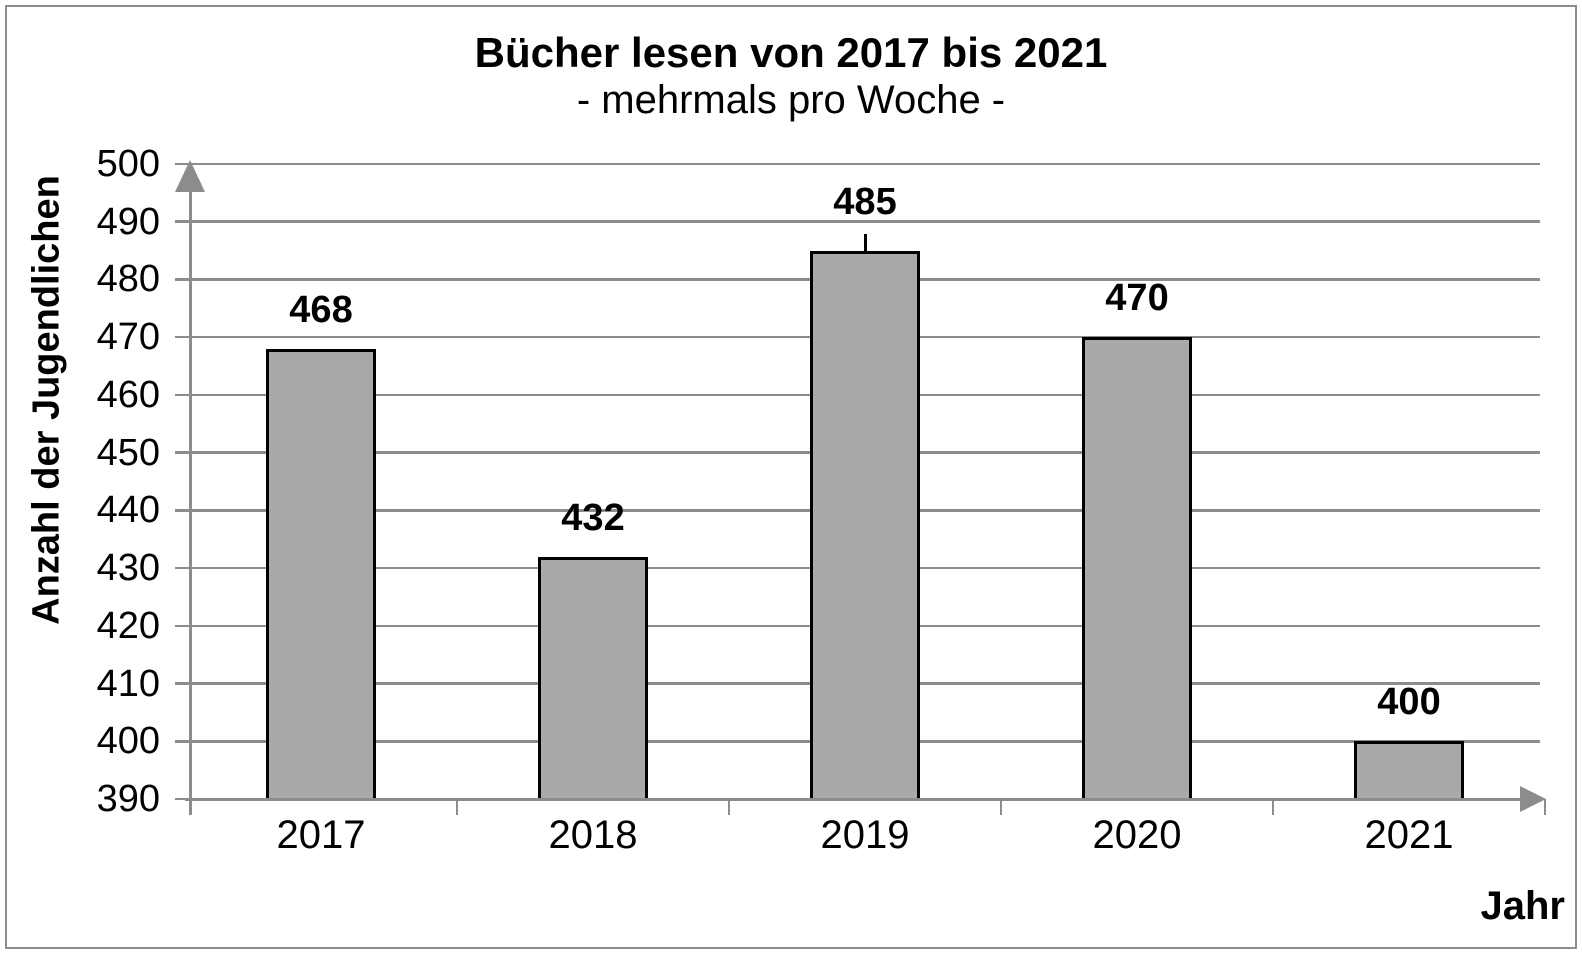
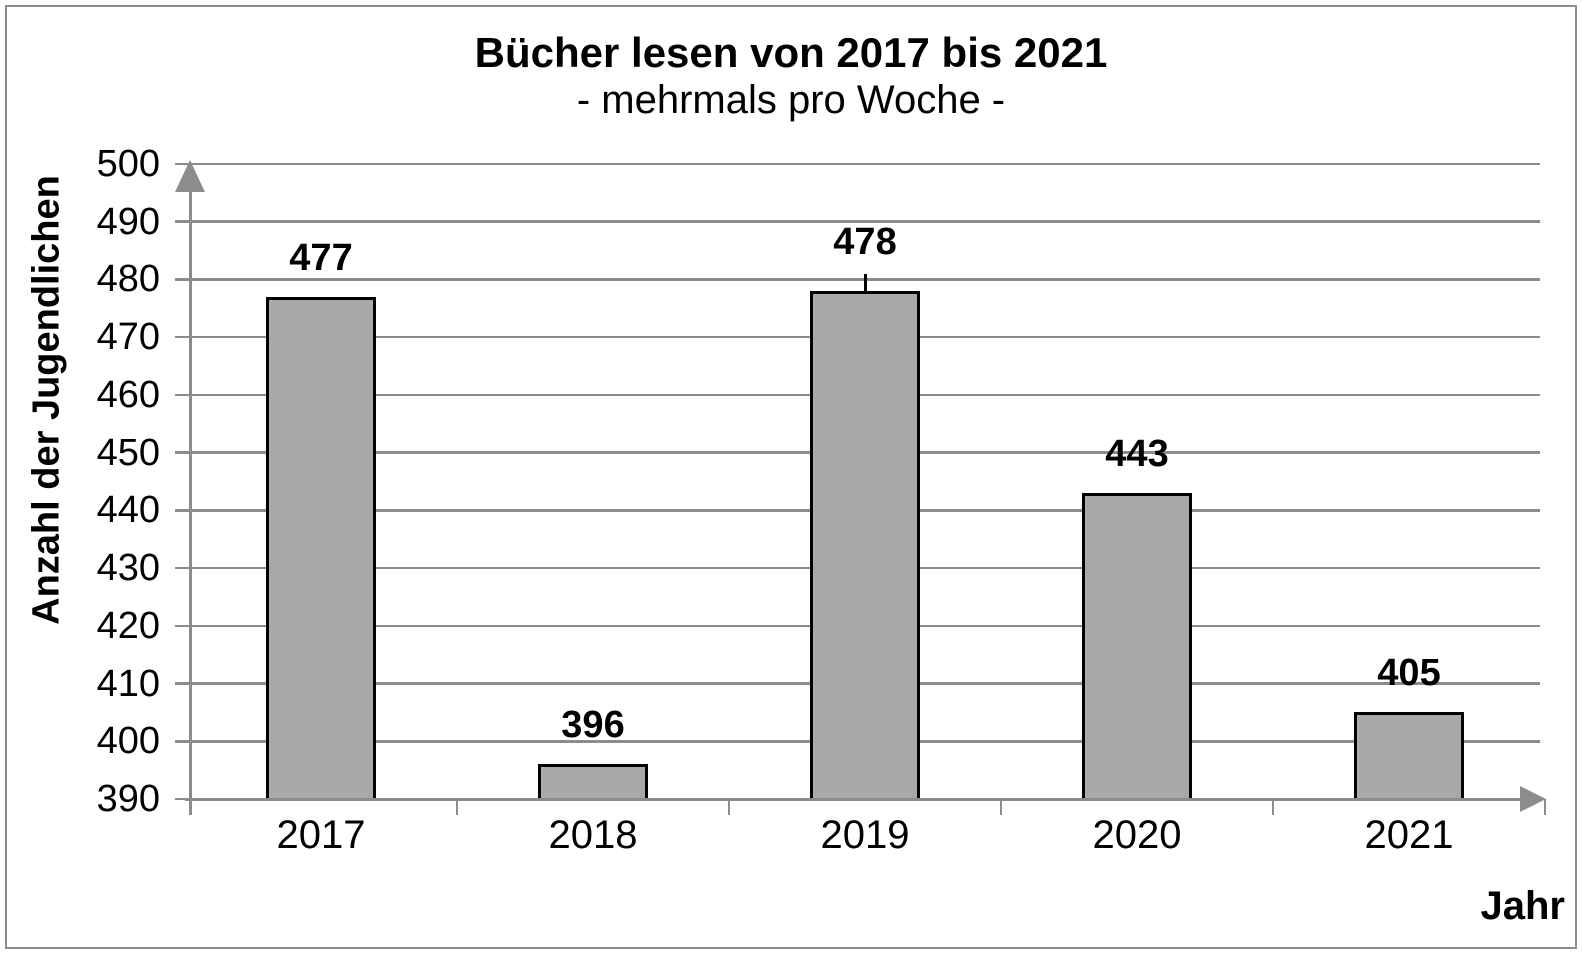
2017: 468 -> 477
2018: 432 -> 396
2019: 485 -> 478
2020: 470 -> 443
2021: 400 -> 405
